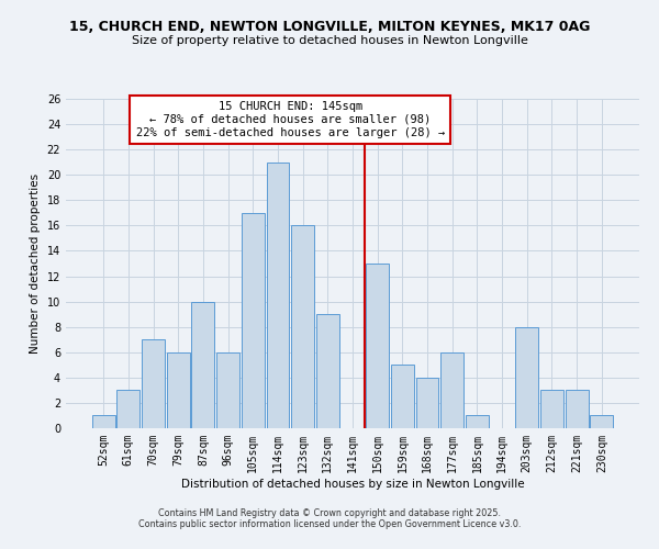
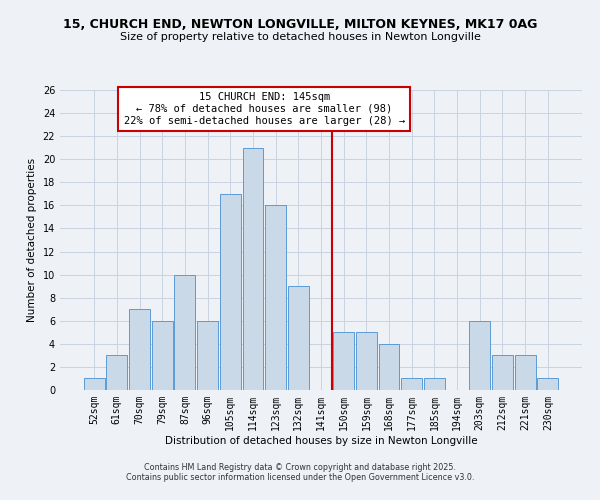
150sqm: 13 -> 5
177sqm: 6 -> 1
203sqm: 8 -> 6
